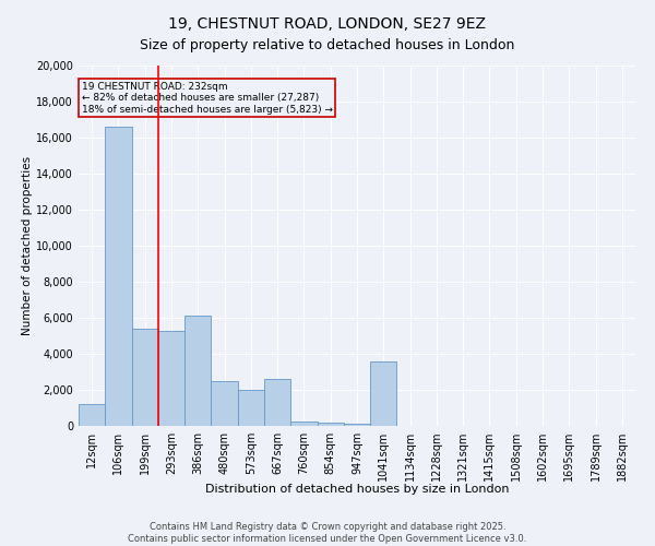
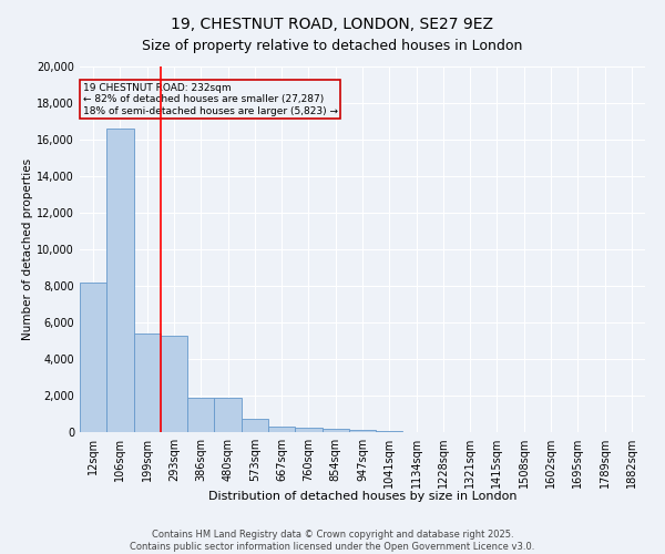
12sqm: 1,200 -> 8,200
386sqm: 6,100 -> 1,800
480sqm: 2,500 -> 1,800
573sqm: 2,000 -> 700
667sqm: 2,600 -> 300
1041sqm: 3,600 -> 100
